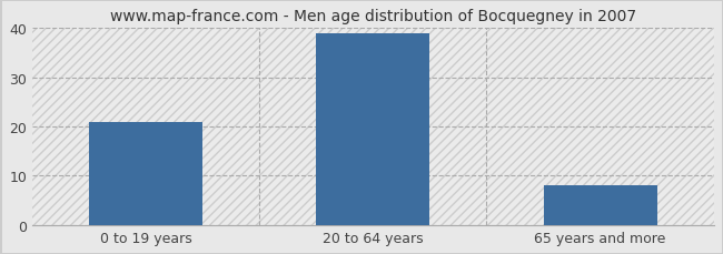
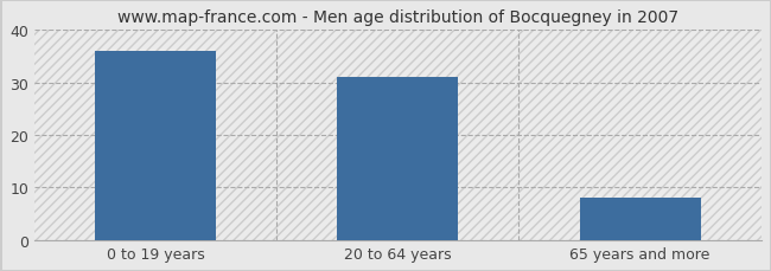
0 to 19 years: 21 -> 36
20 to 64 years: 39 -> 31
